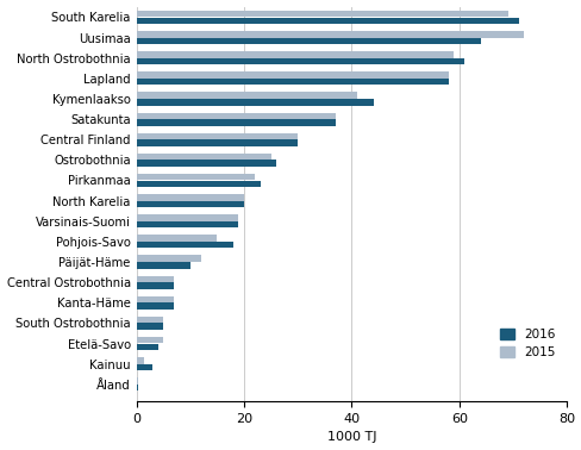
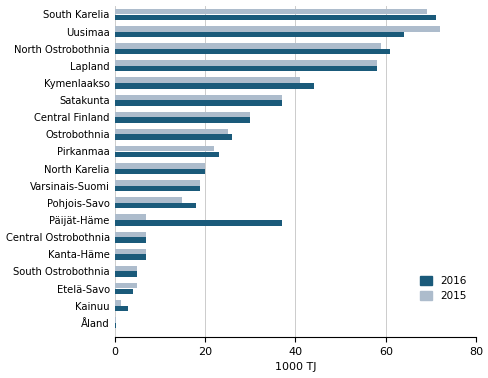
2015/Päijät-Häme: 12.0 -> 7.0
2016/Päijät-Häme: 10.0 -> 37.0
